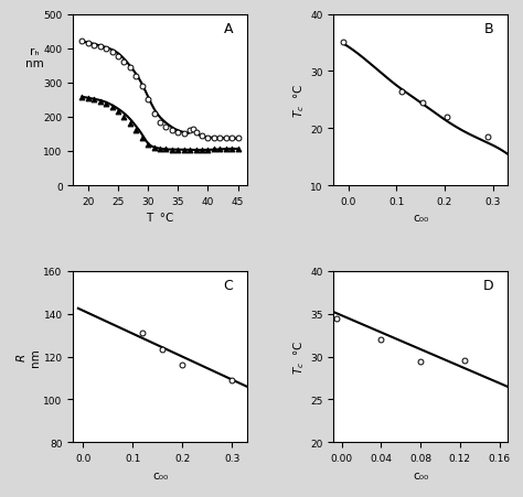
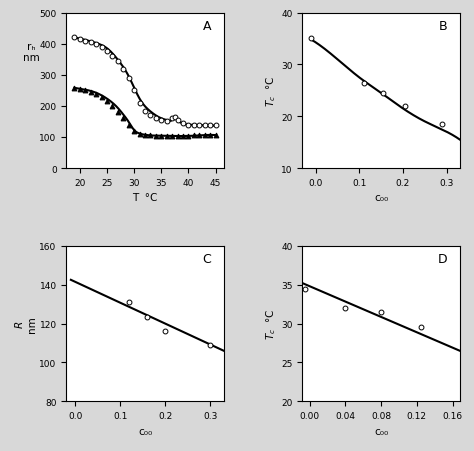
0.08: 29.4 -> 31.5
